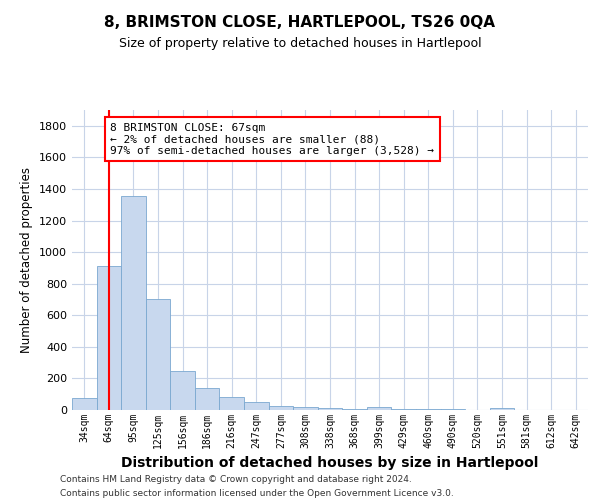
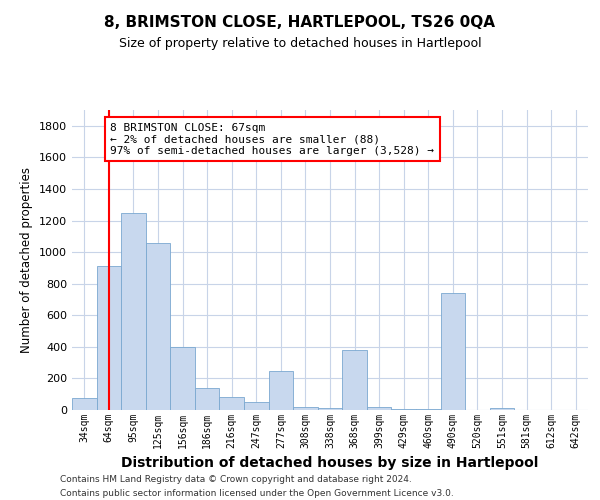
95sqm: 1360 -> 1250
125sqm: 700 -> 1060
156sqm: 250 -> 400
277sqm: 20 -> 250
368sqm: 0 -> 380
490sqm: 0 -> 740
